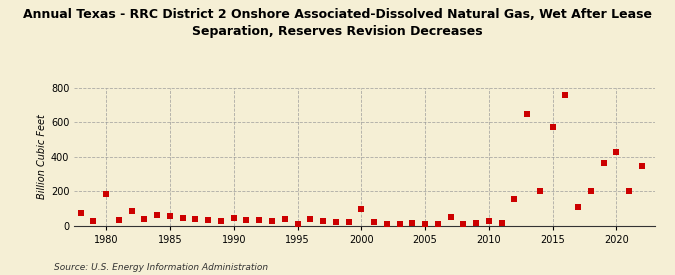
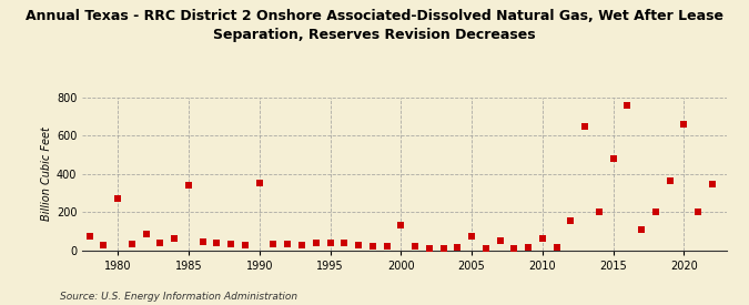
1980: 180 -> 270
1985: 60 -> 340
1990: 40 -> 350
1995: 10 -> 40
2000: 100 -> 130
2005: 10 -> 70
2010: 20 -> 60
2015: 580 -> 480
2020: 430 -> 660
